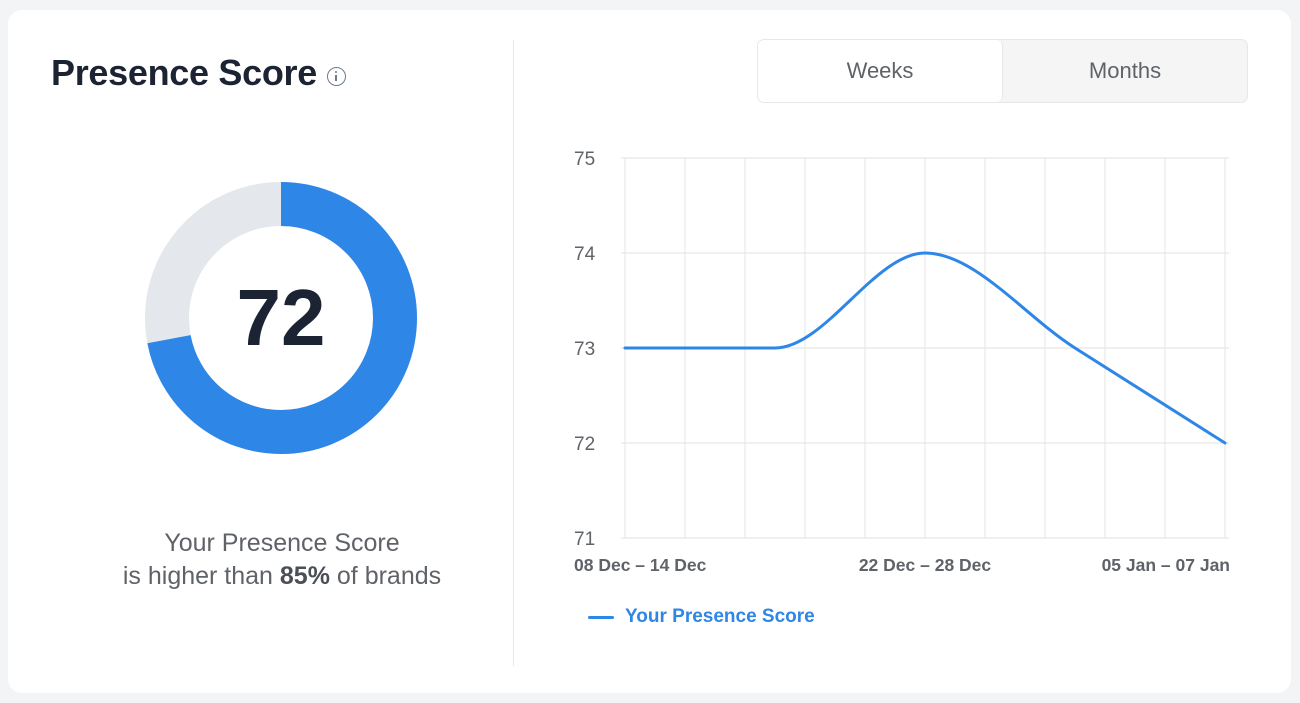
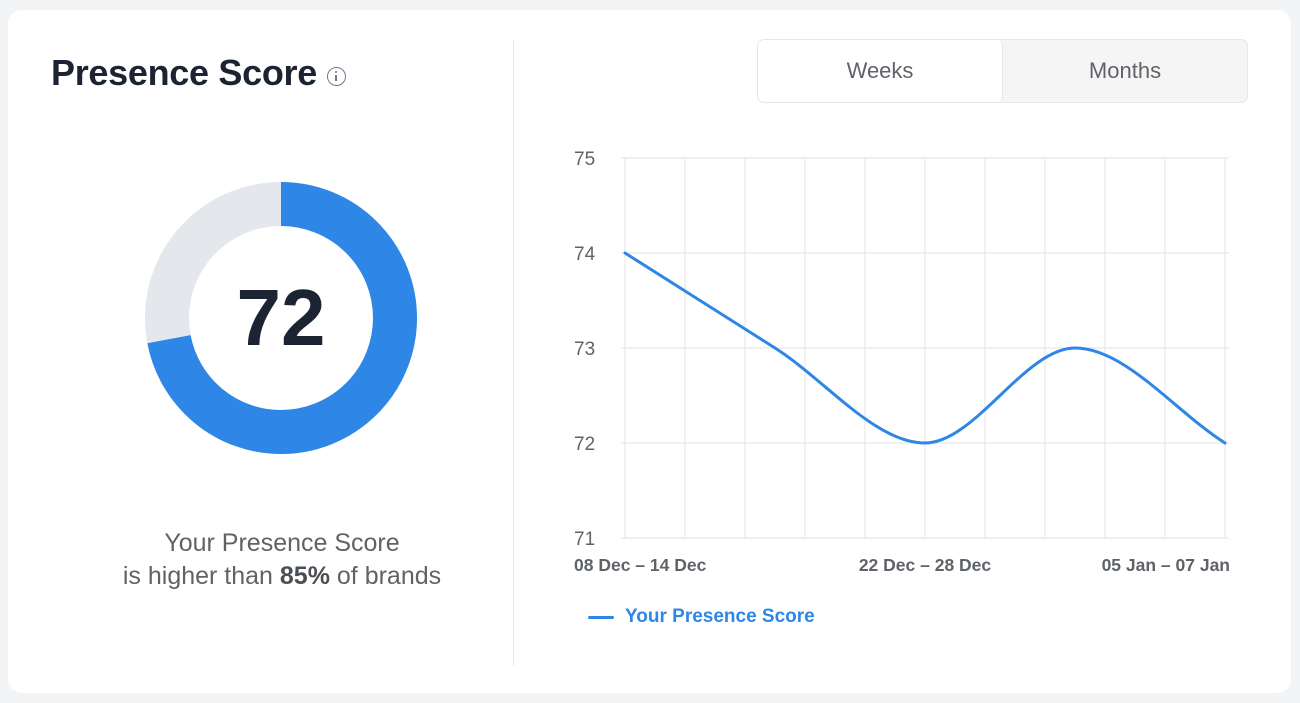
08 Dec – 14 Dec: 73 -> 74
22 Dec – 28 Dec: 74 -> 72
